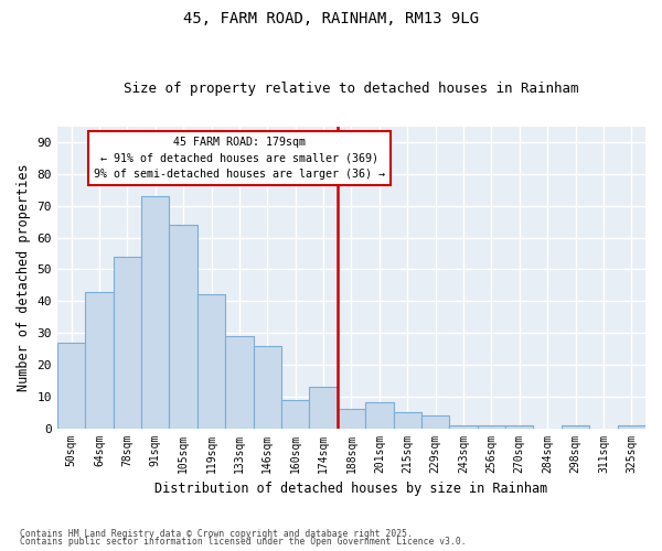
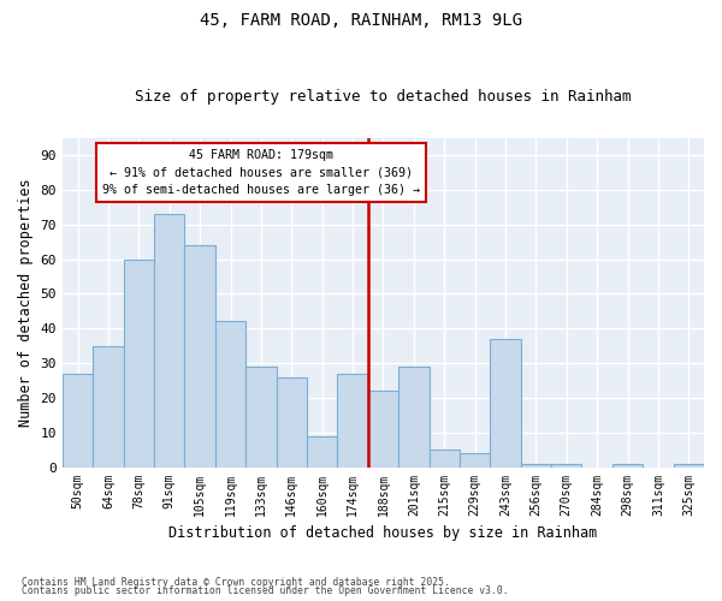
64sqm: 43 -> 35
78sqm: 54 -> 60
174sqm: 13 -> 27
188sqm: 6 -> 22
201sqm: 8 -> 29
243sqm: 1 -> 37
